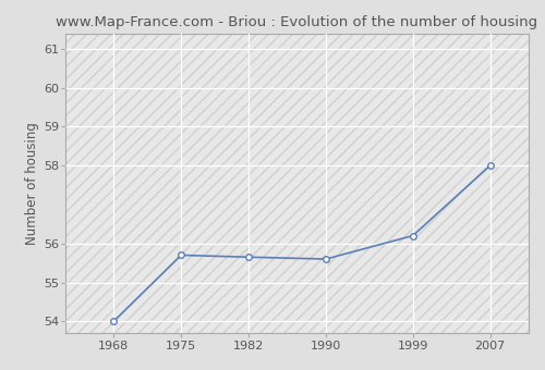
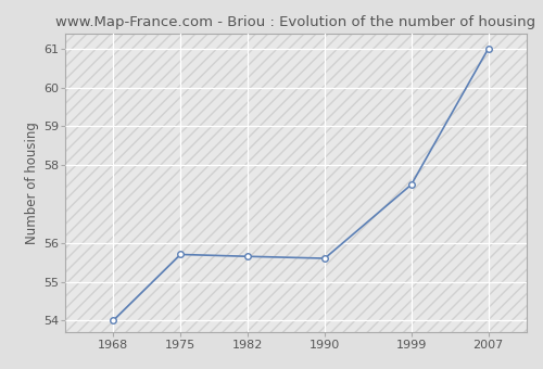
1999: 56.20 -> 57.50
2007: 58.00 -> 61.00
